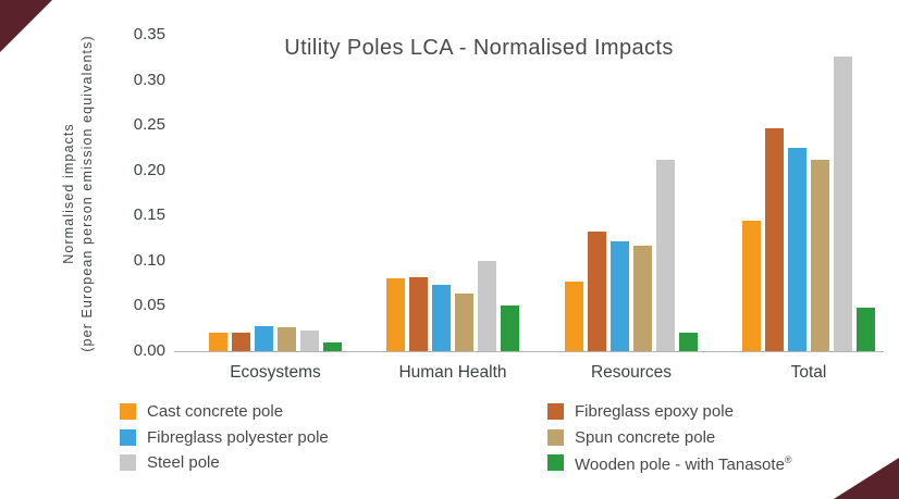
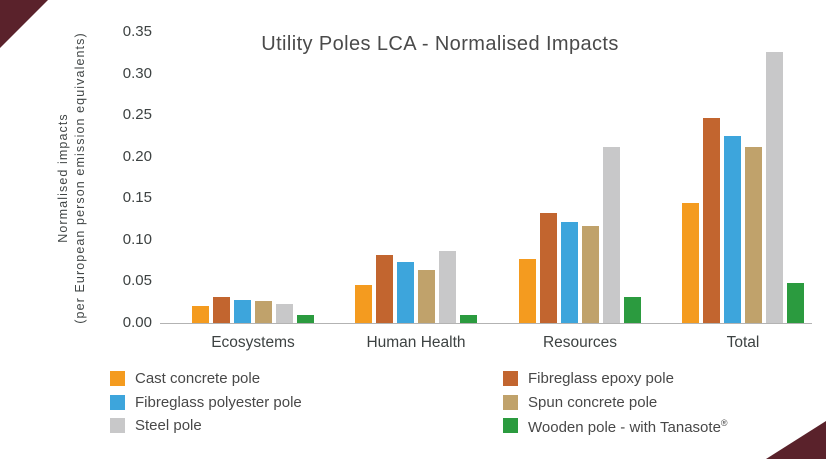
Fibreglass epoxy pole/Ecosystems: 0.02 -> 0.03
Cast concrete pole/Human Health: 0.08 -> 0.05
Steel pole/Human Health: 0.10 -> 0.09
Wooden pole - with Tanasote®/Human Health: 0.05 -> 0.01
Wooden pole - with Tanasote®/Resources: 0.02 -> 0.03
